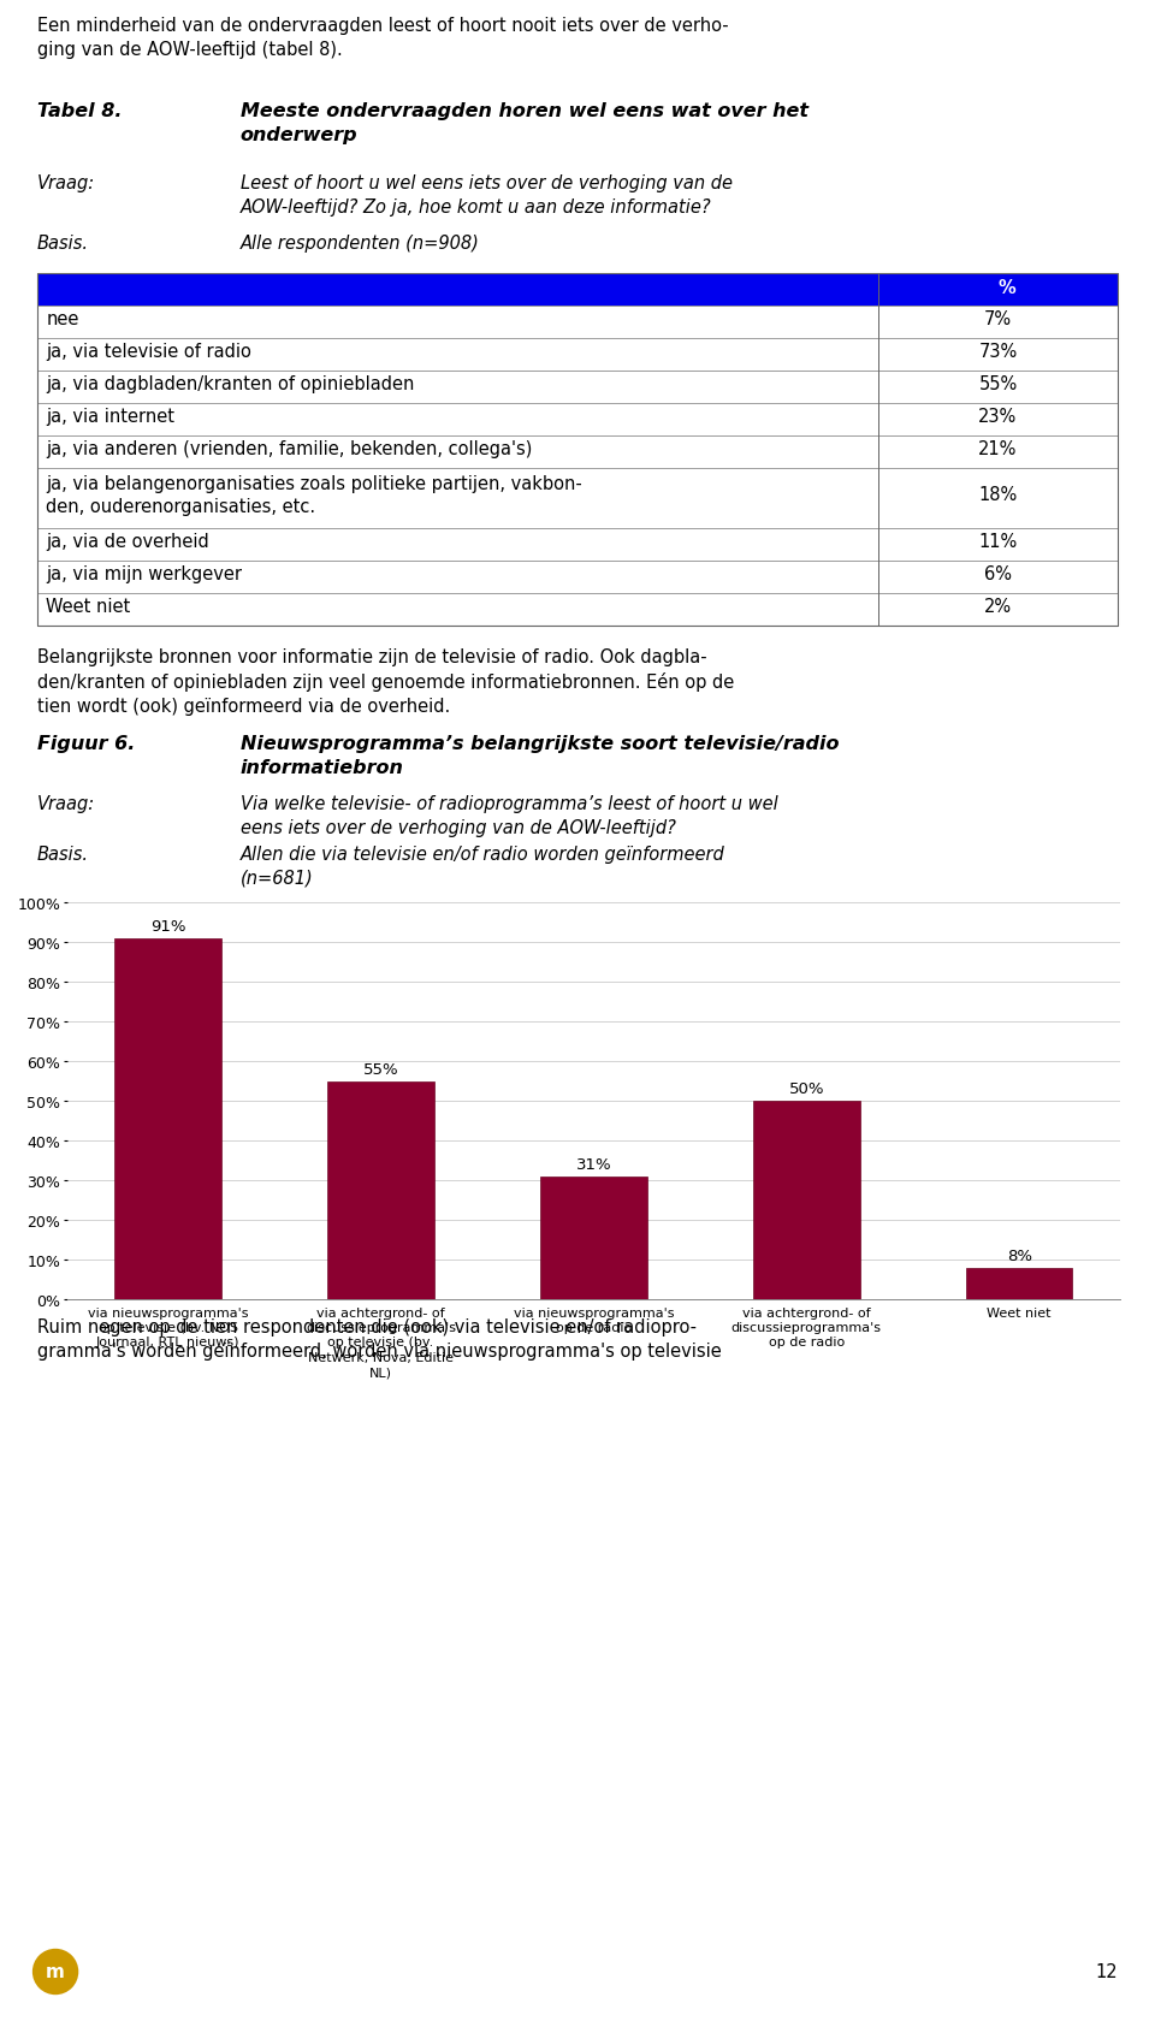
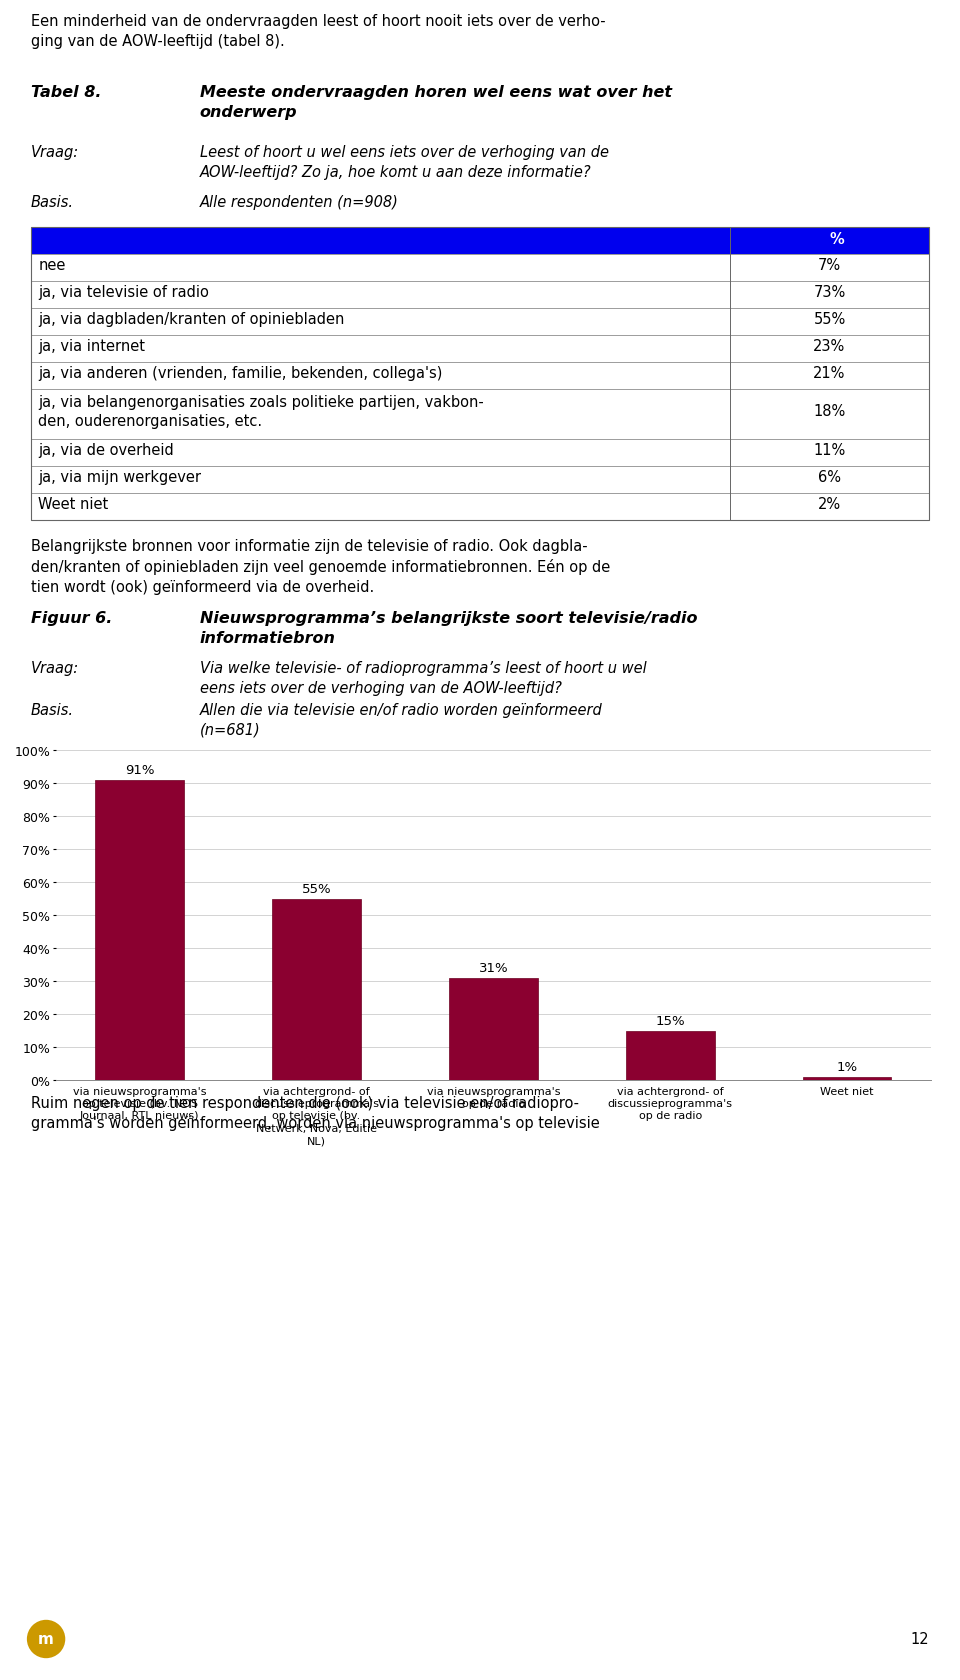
via achtergrond- of discussieprogramma's op de radio: 50% -> 15%
Weet niet: 8% -> 1%
